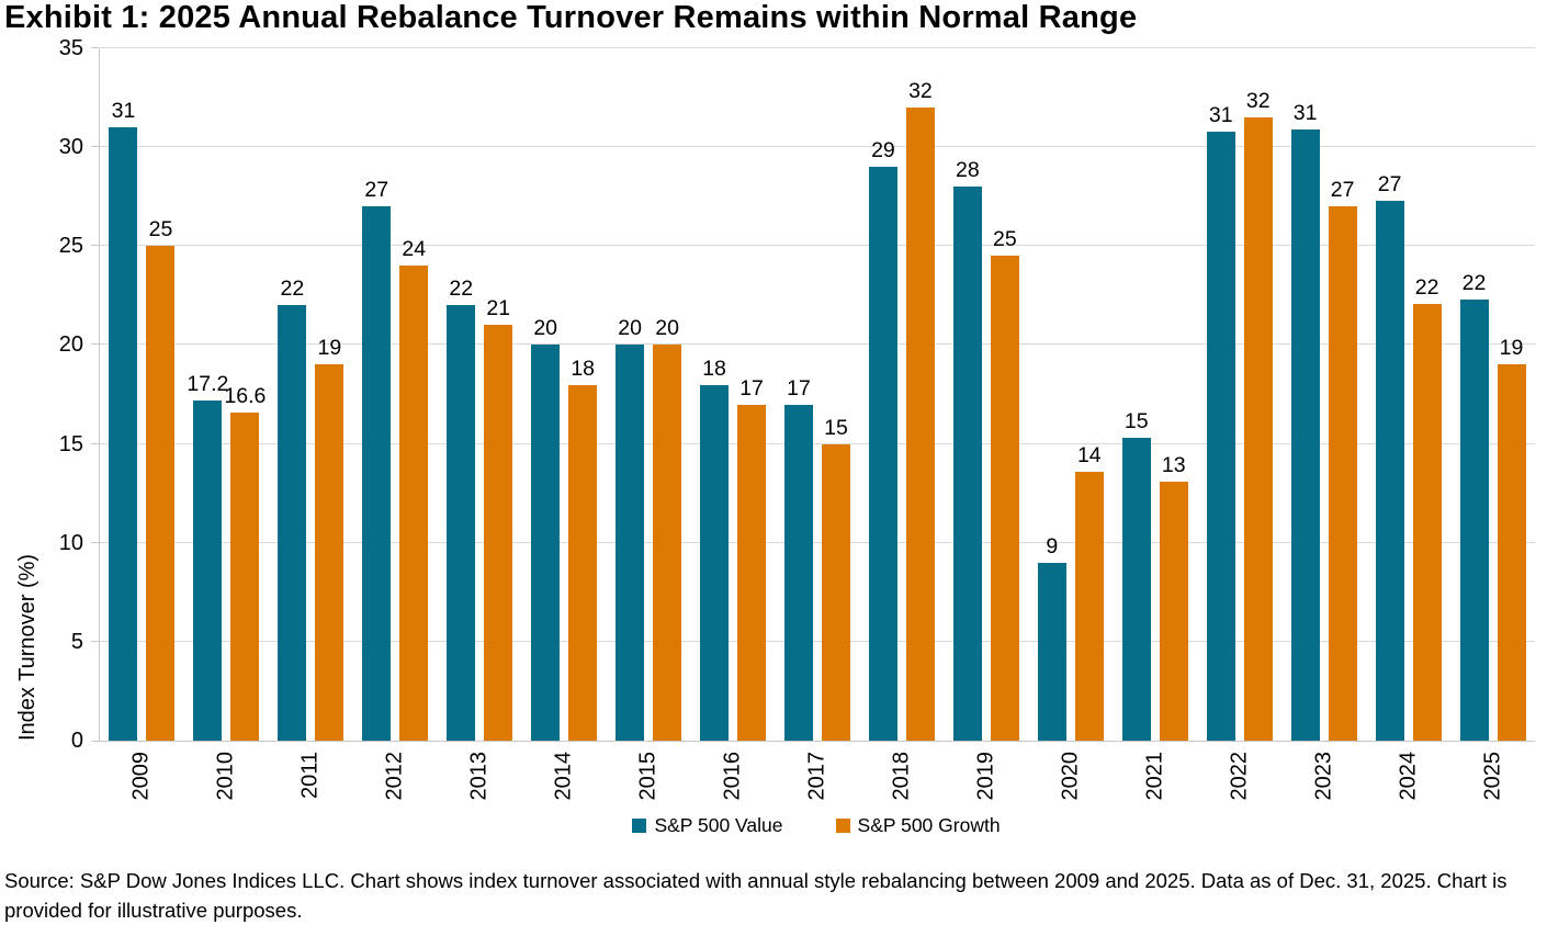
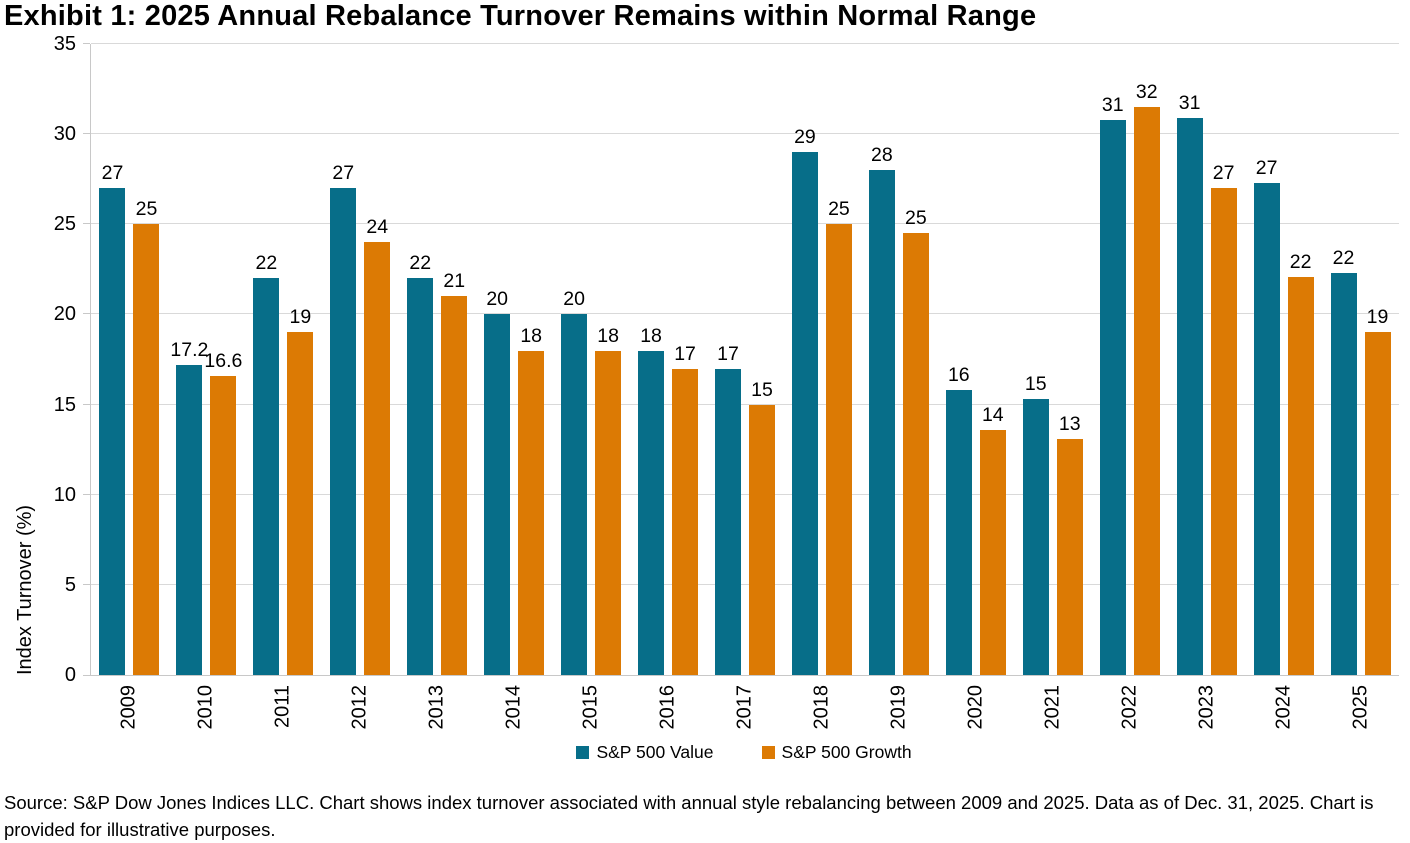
S&P 500 Value/2009: 31 -> 27
S&P 500 Growth/2015: 20 -> 18
S&P 500 Growth/2018: 32 -> 25
S&P 500 Value/2020: 9 -> 16
